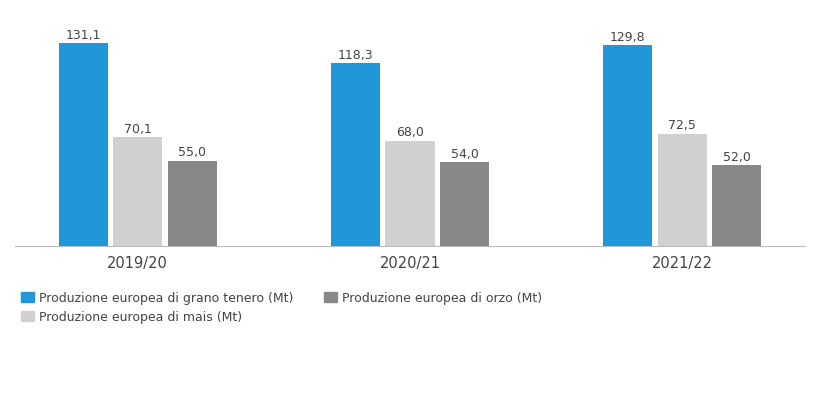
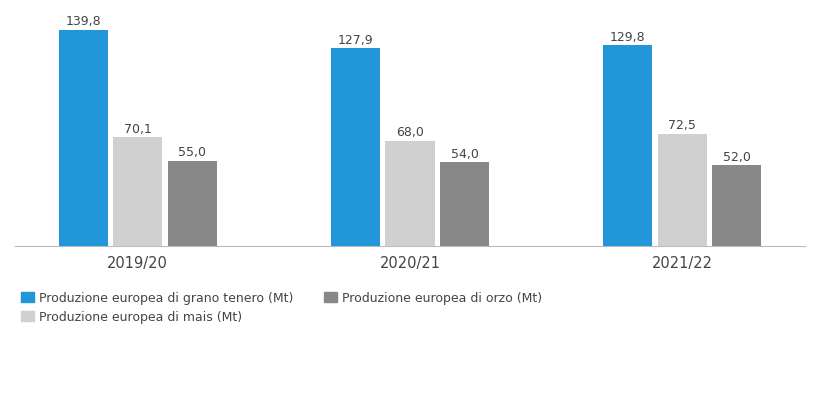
Produzione europea di grano tenero (Mt)/2019/20: 131,1 -> 139,8
Produzione europea di grano tenero (Mt)/2020/21: 118,3 -> 127,9
